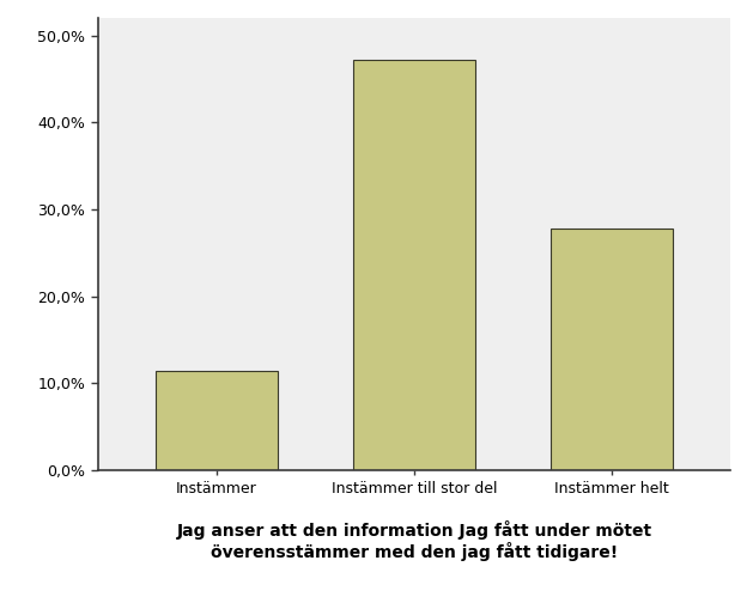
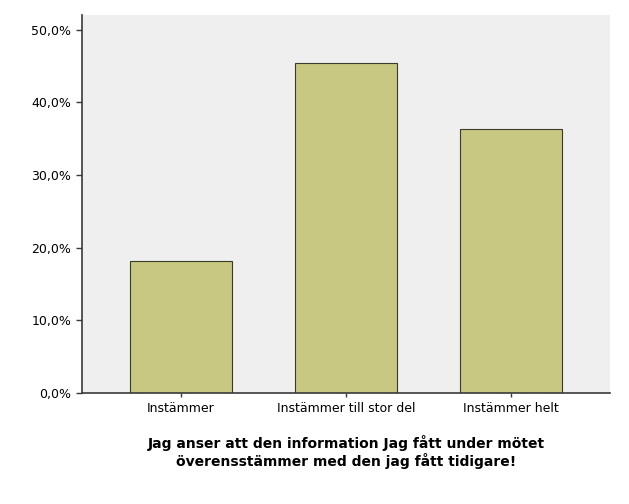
Instämmer: 11,4% -> 18,2%
Instämmer till stor del: 47,2% -> 45,4%
Instämmer helt: 27,8% -> 36,4%
